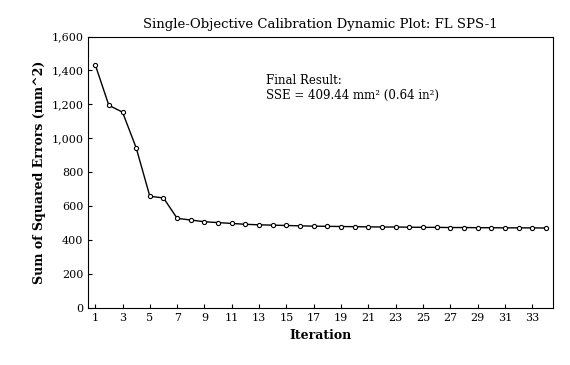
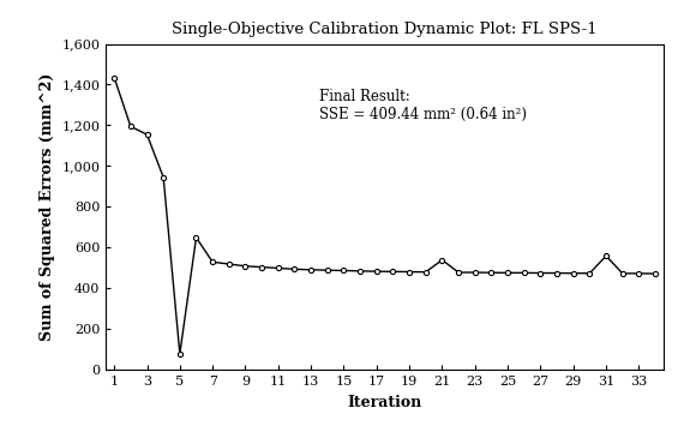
5: 660 -> 80
21: 480 -> 540
31: 470 -> 560
